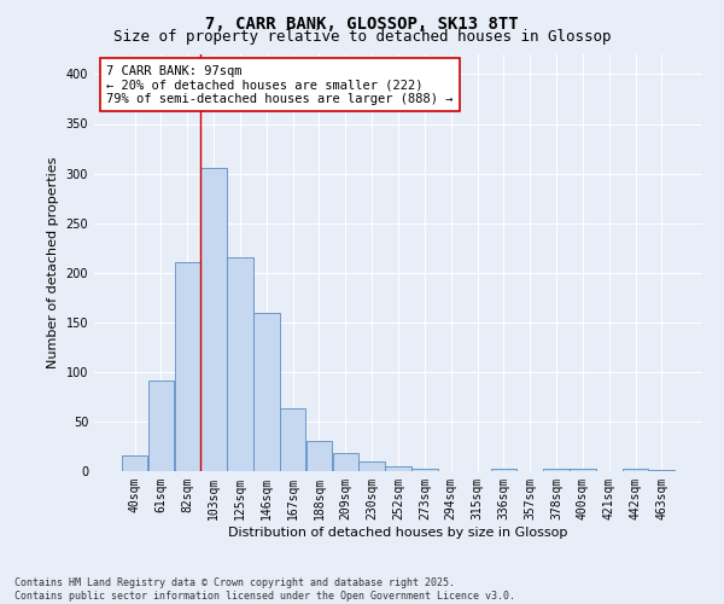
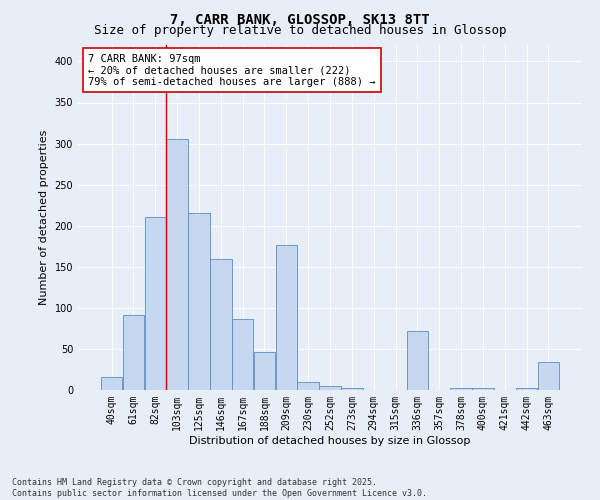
167sqm: 63 -> 86
188sqm: 30 -> 46
209sqm: 18 -> 176
336sqm: 3 -> 72
463sqm: 1 -> 34
